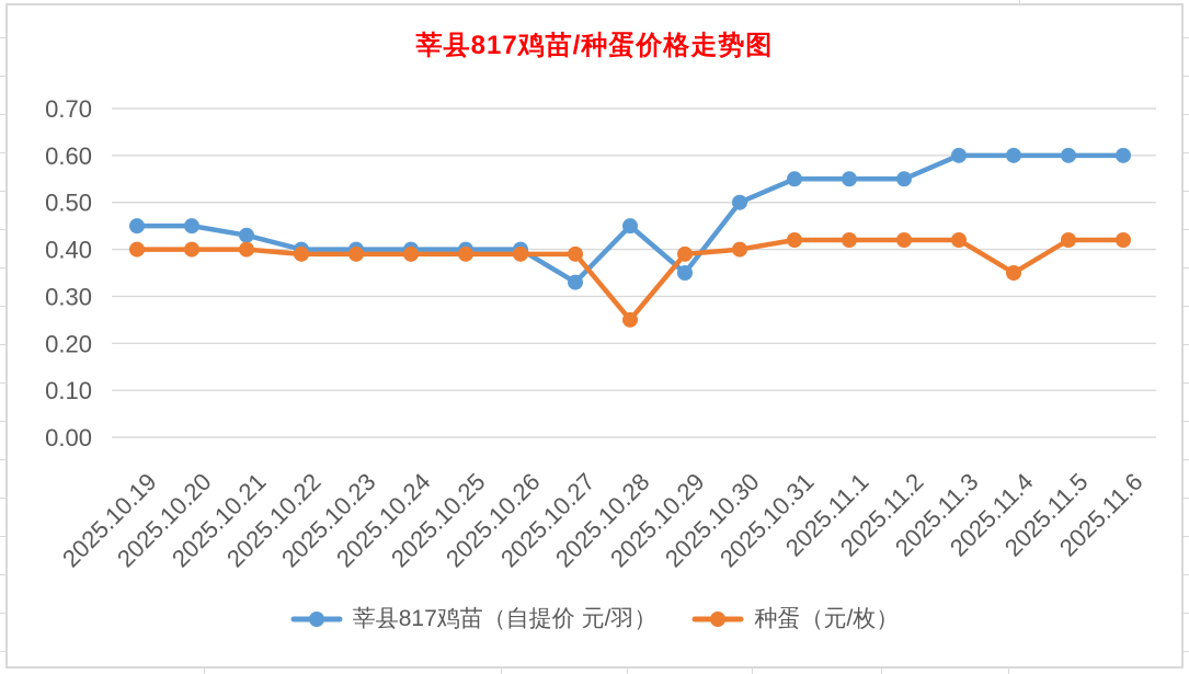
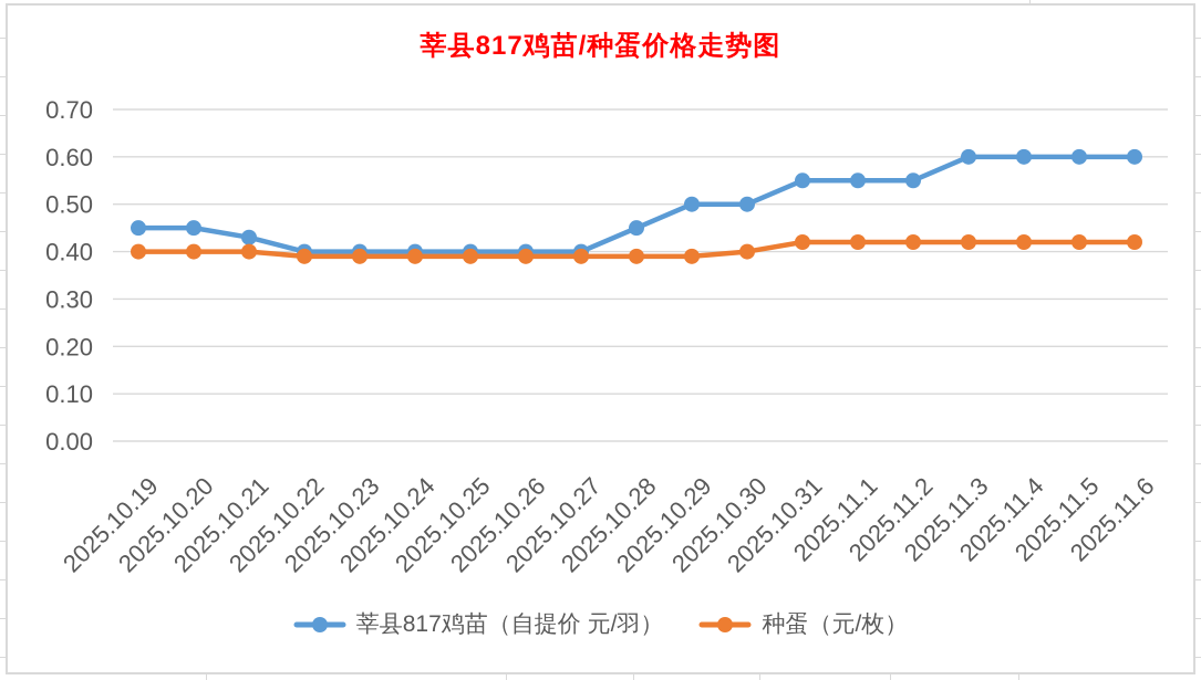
莘县817鸡苗（自提价 元/羽）/2025.10.27: 0.33 -> 0.40
种蛋（元/枚）/2025.10.28: 0.25 -> 0.39
莘县817鸡苗（自提价 元/羽）/2025.10.29: 0.35 -> 0.50
种蛋（元/枚）/2025.11.4: 0.35 -> 0.42
